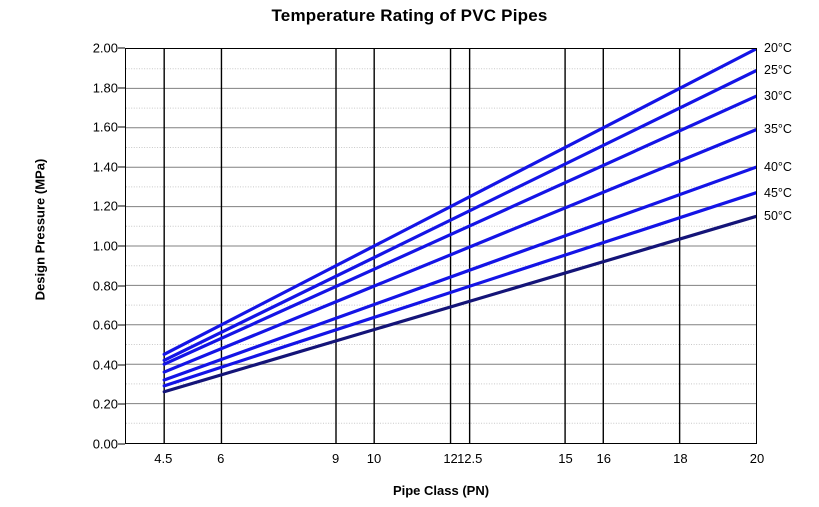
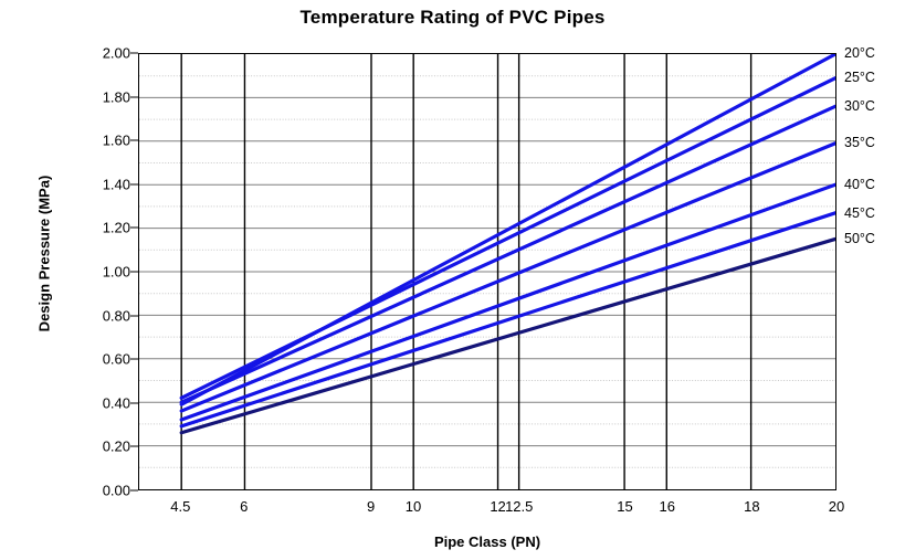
20°C/4.5: 0.45 -> 0.39
